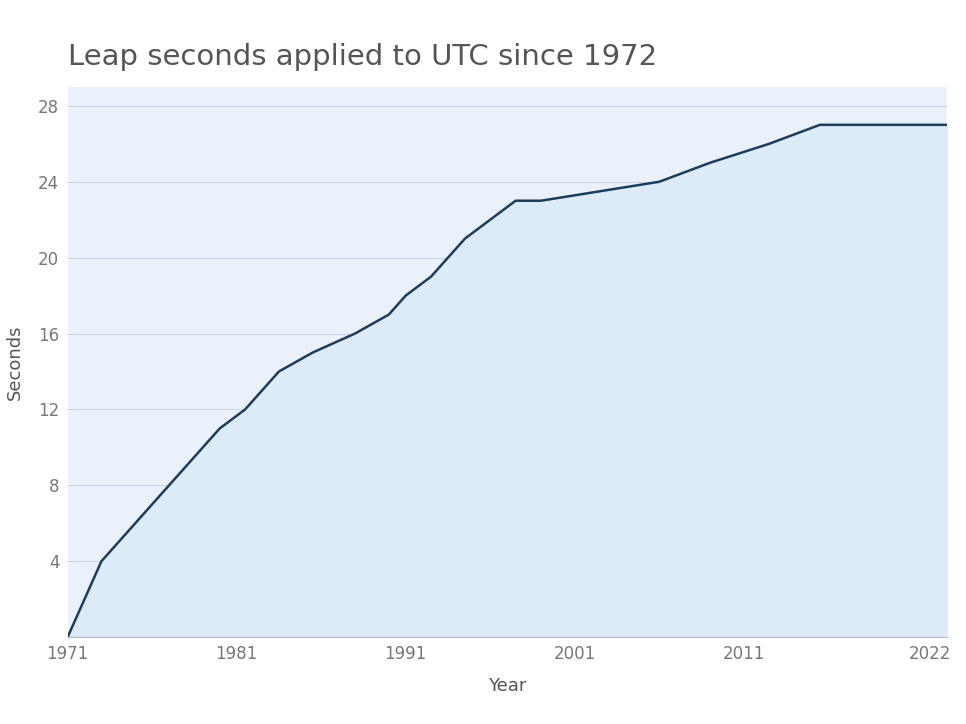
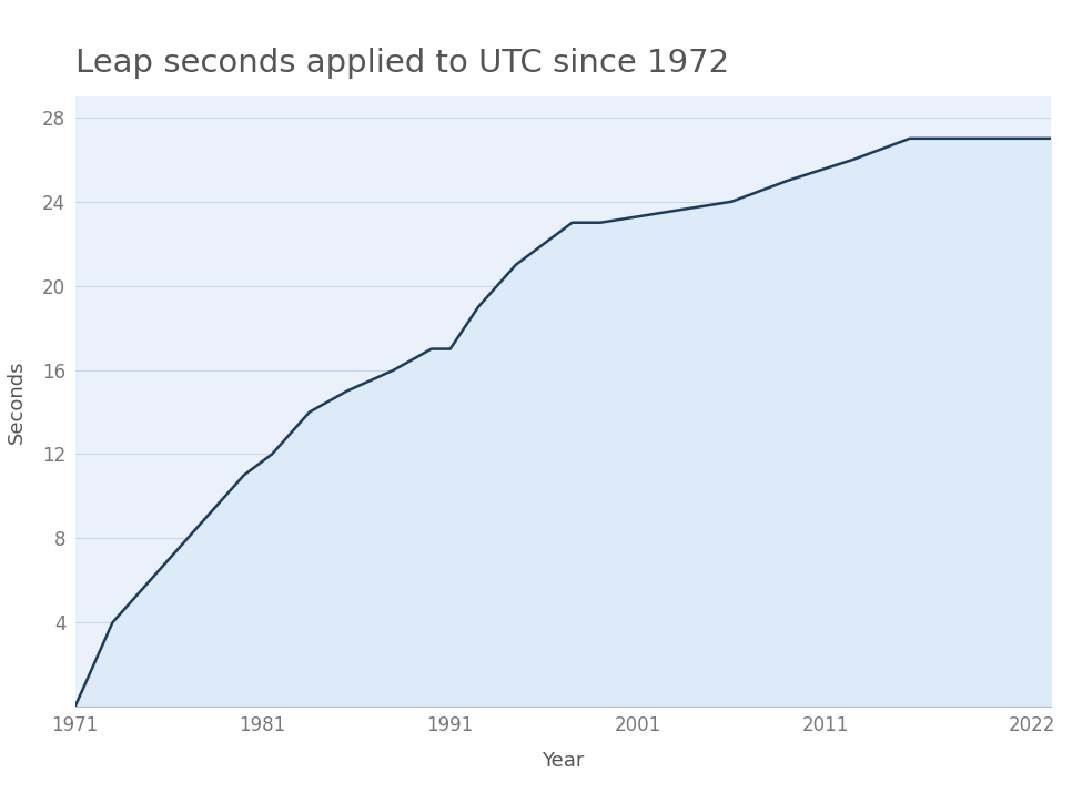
1991: 18 -> 17
